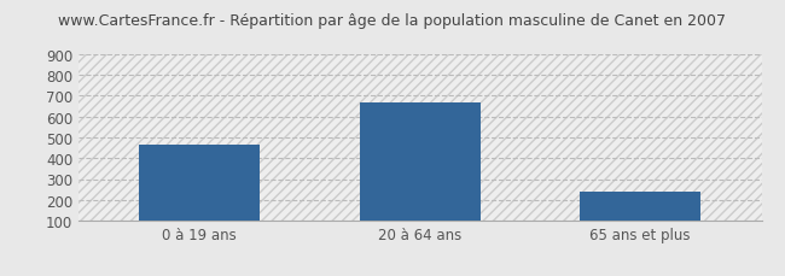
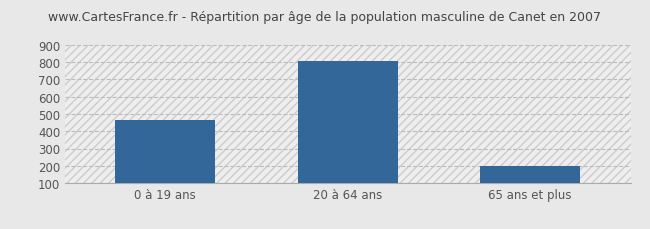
20 à 64 ans: 670 -> 810
65 ans et plus: 240 -> 200
